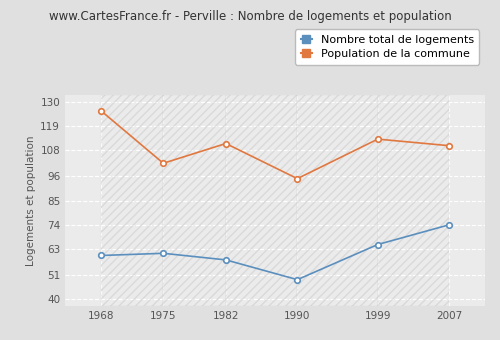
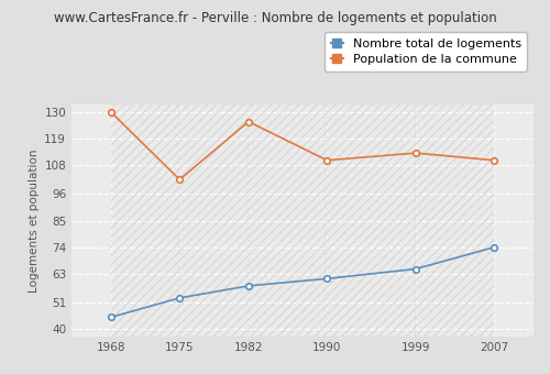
Nombre total de logements/1968: 60 -> 45
Population de la commune/1968: 126 -> 130
Nombre total de logements/1975: 61 -> 53
Population de la commune/1982: 111 -> 126
Nombre total de logements/1990: 49 -> 61
Population de la commune/1990: 95 -> 110
